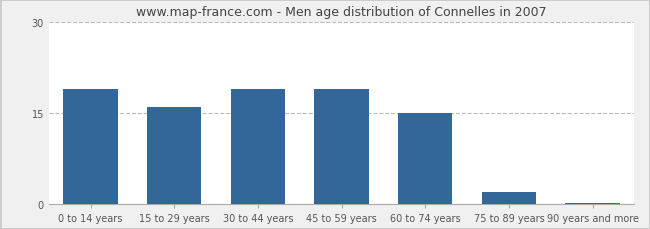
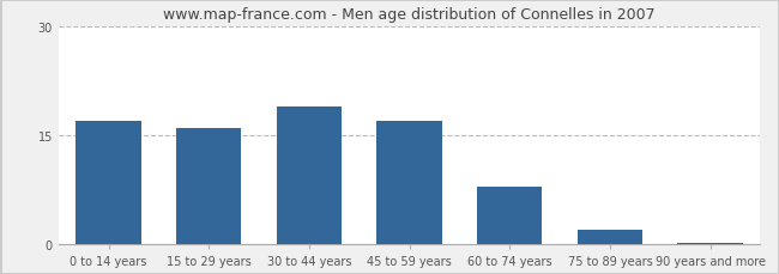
0 to 14 years: 19.0 -> 17.0
45 to 59 years: 19.0 -> 17.0
60 to 74 years: 15.0 -> 8.0
